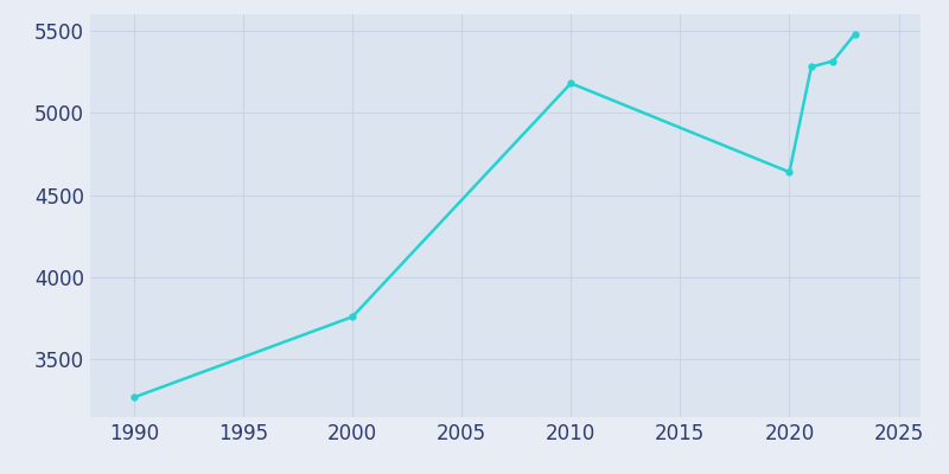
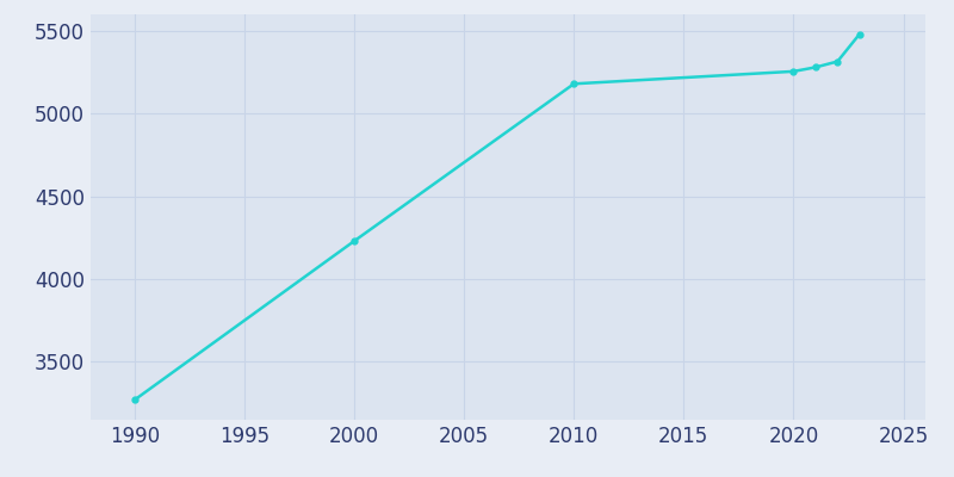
2000: 3760 -> 4230
2020: 4640 -> 5260
